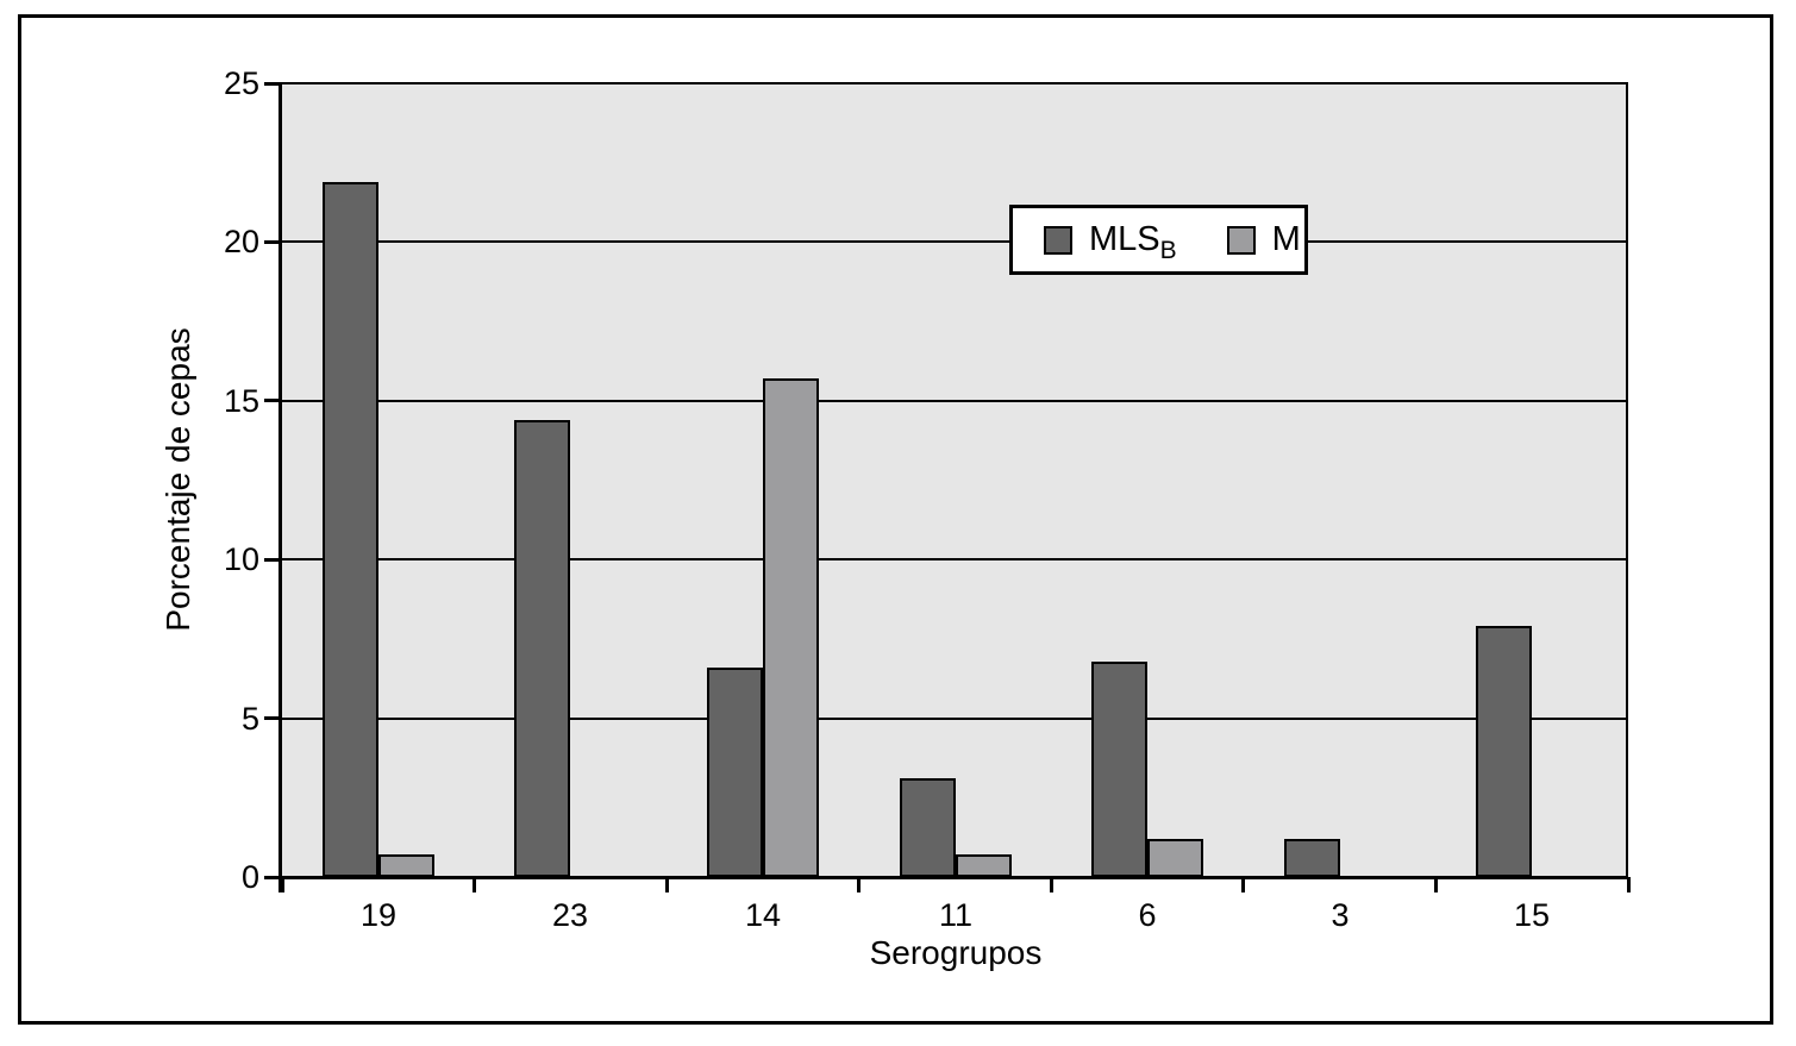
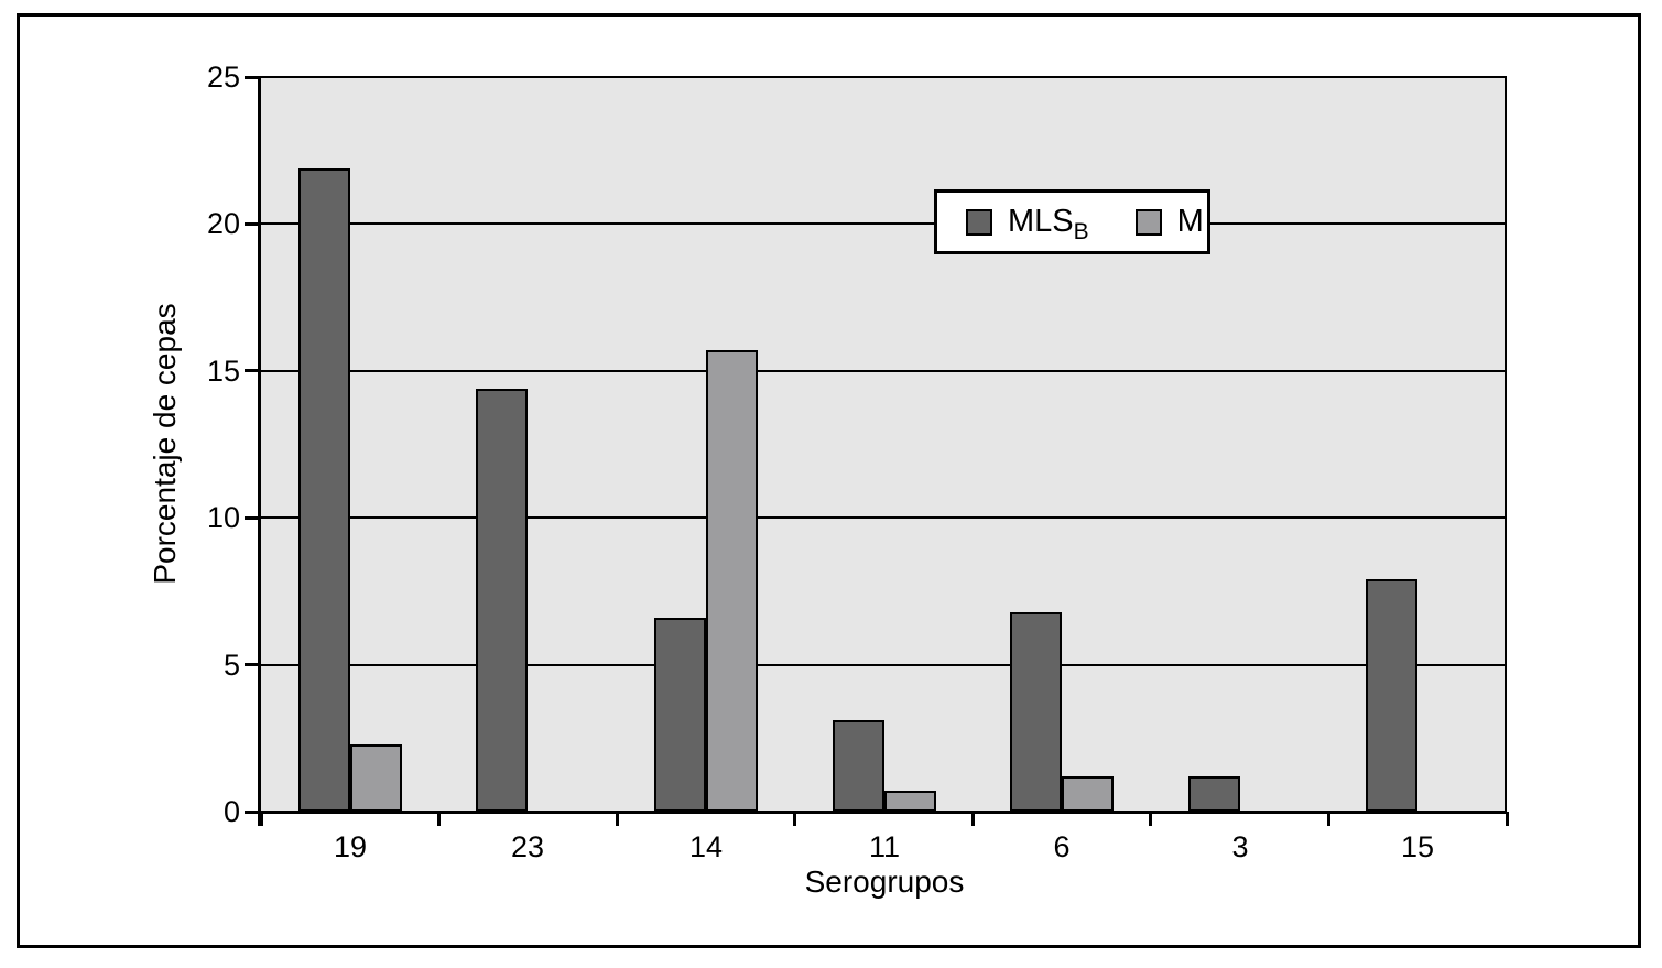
M/19: 0.7 -> 2.3
